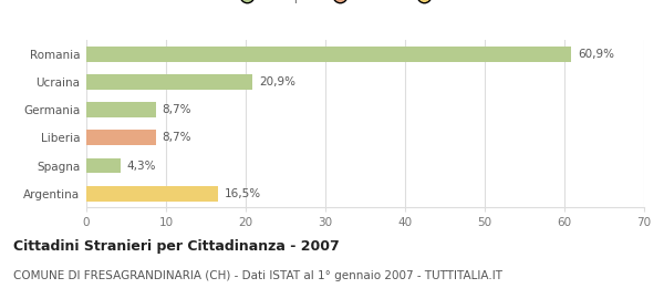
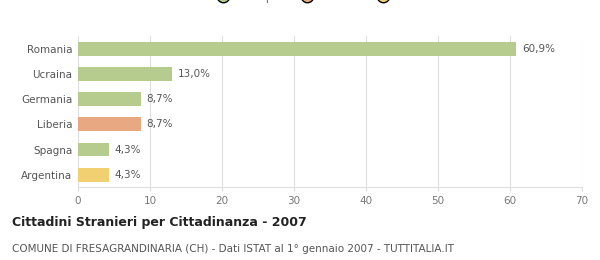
Ucraina: 20,9% -> 13,0%
Argentina: 16,5% -> 4,3%
